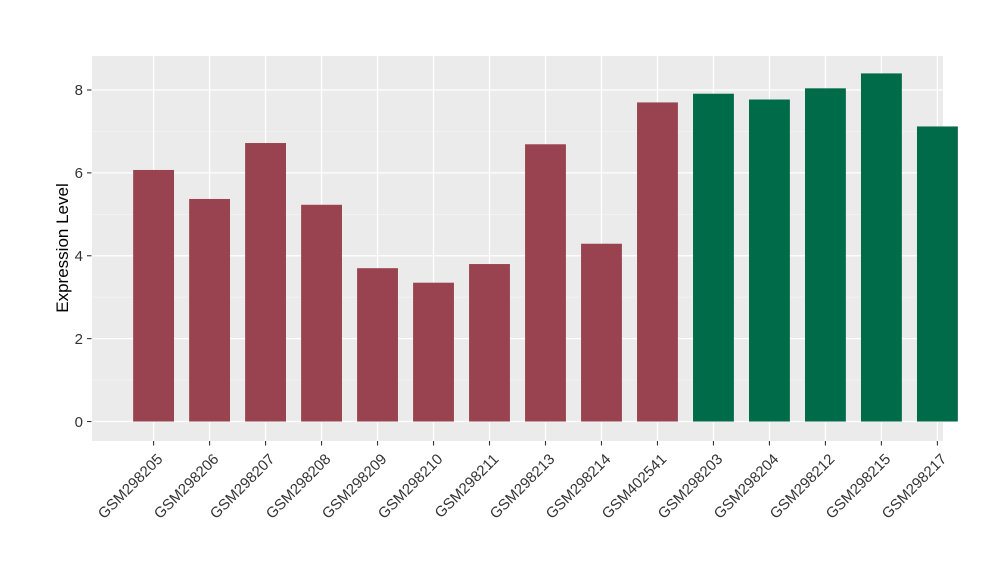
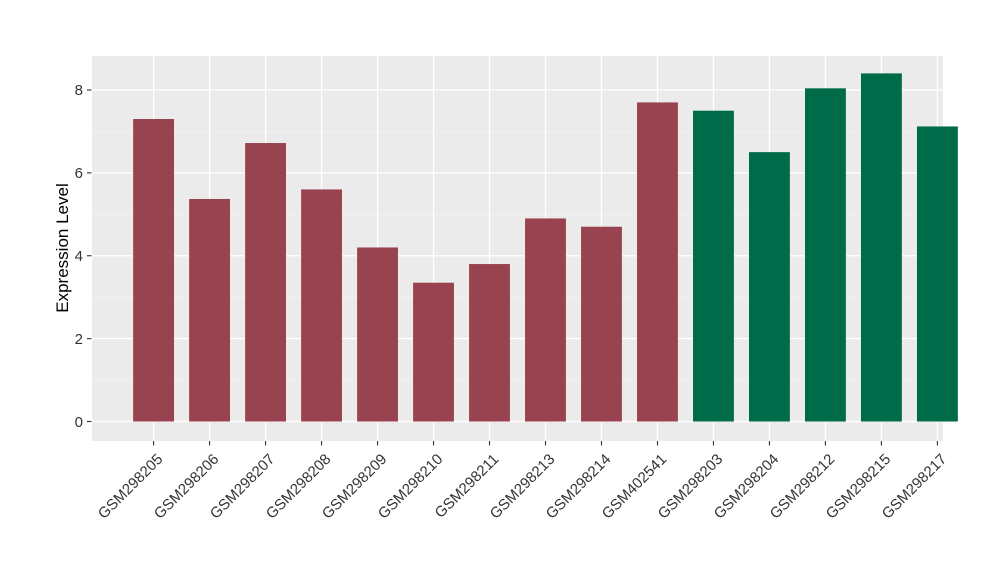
GSM298205: 6.1 -> 7.3
GSM298208: 5.2 -> 5.6
GSM298209: 3.7 -> 4.2
GSM298213: 6.7 -> 4.9
GSM298214: 4.3 -> 4.7
GSM298203: 7.9 -> 7.5
GSM298204: 7.8 -> 6.5
